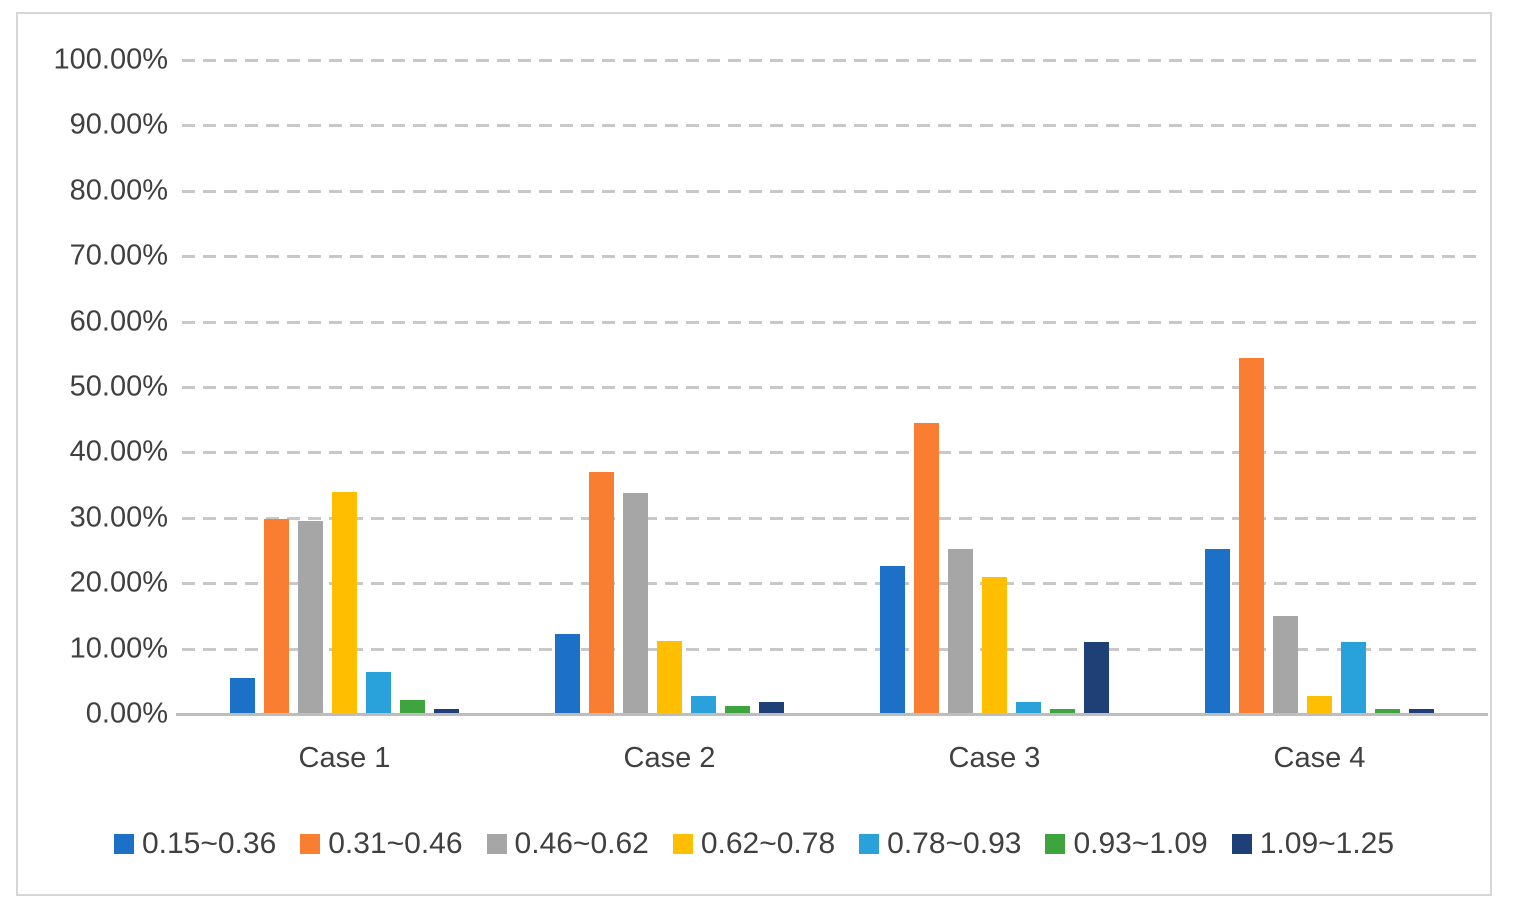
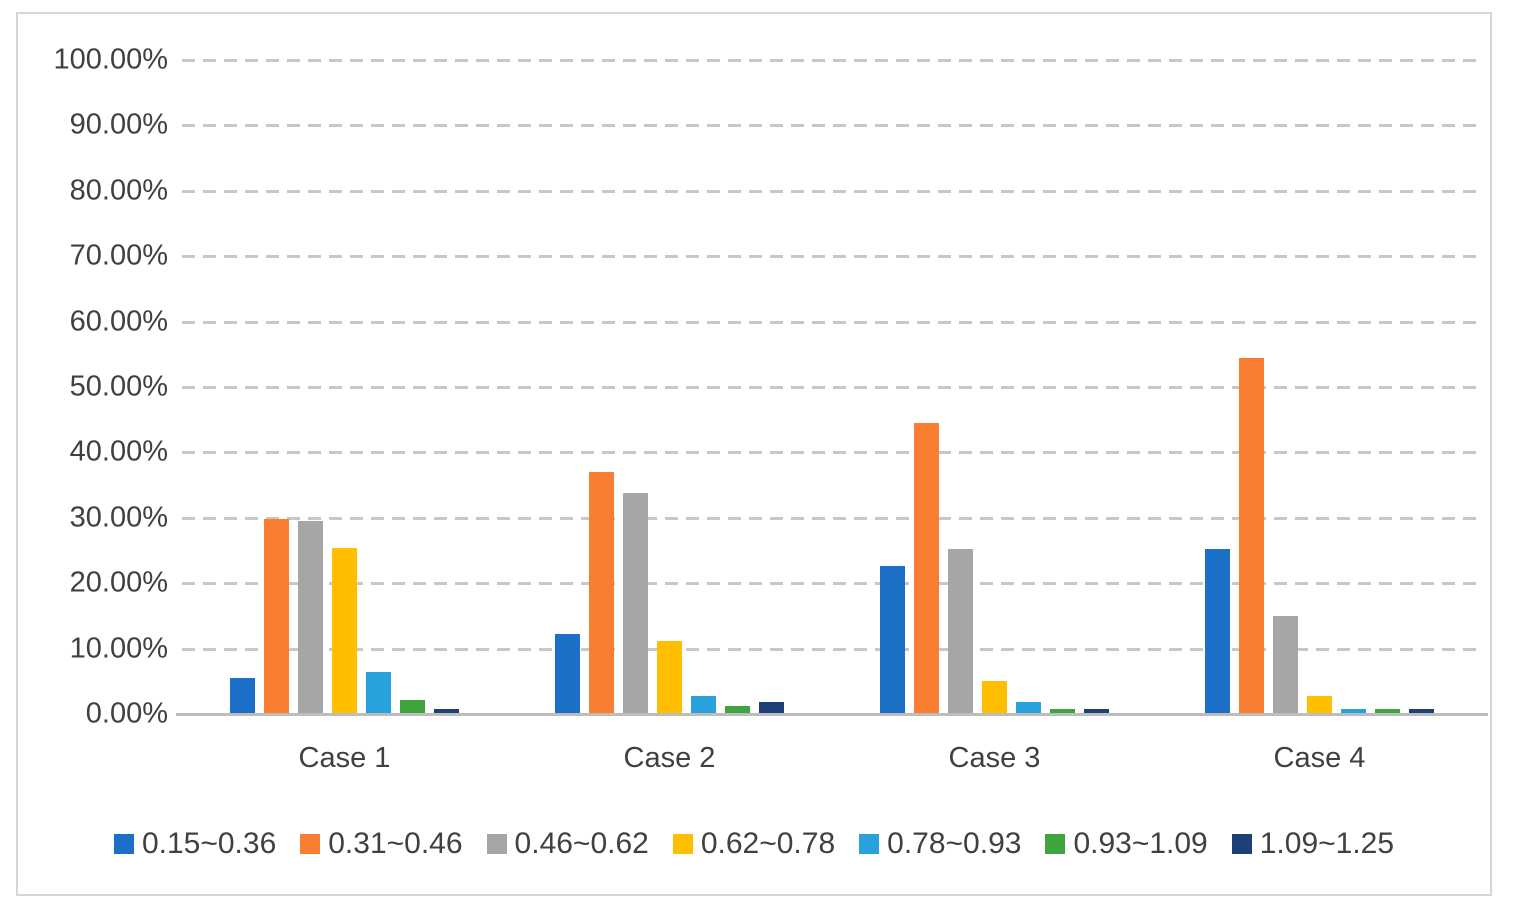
0.62~0.78/Case 1: 34% -> 25%
0.62~0.78/Case 3: 21% -> 5%
1.09~1.25/Case 3: 11% -> 1%
0.78~0.93/Case 4: 11% -> 1%
